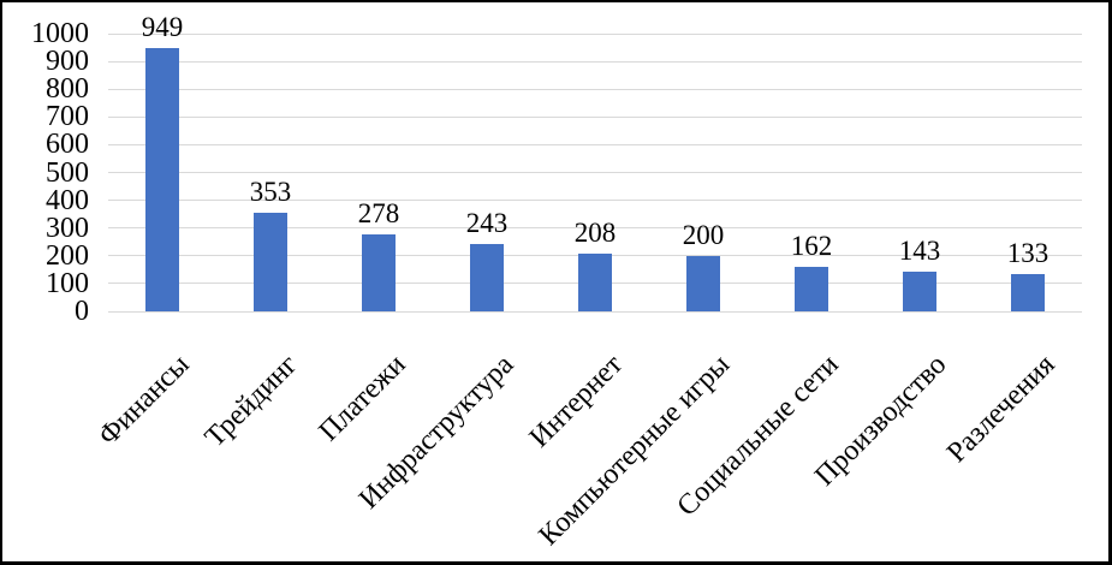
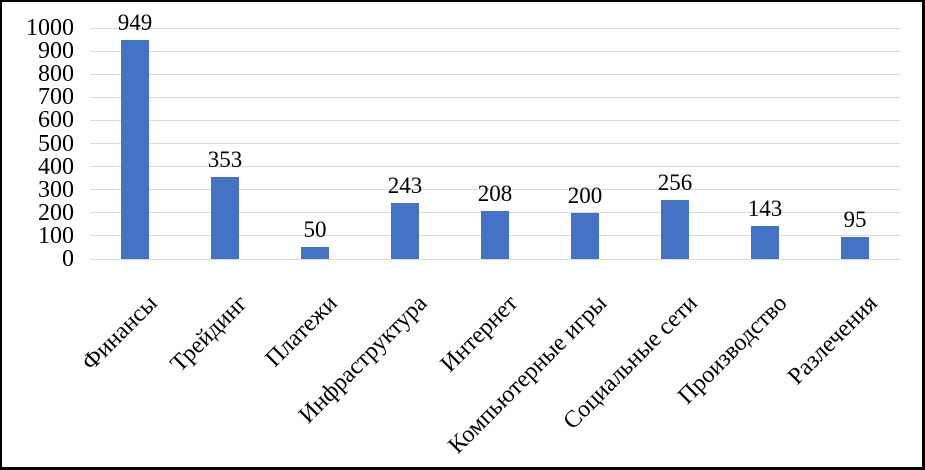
Платежи: 278 -> 50
Социальные сети: 162 -> 256
Разлечения: 133 -> 95
